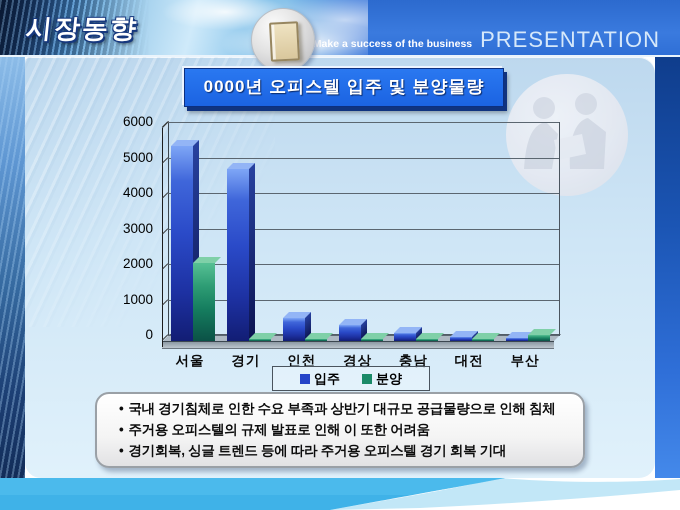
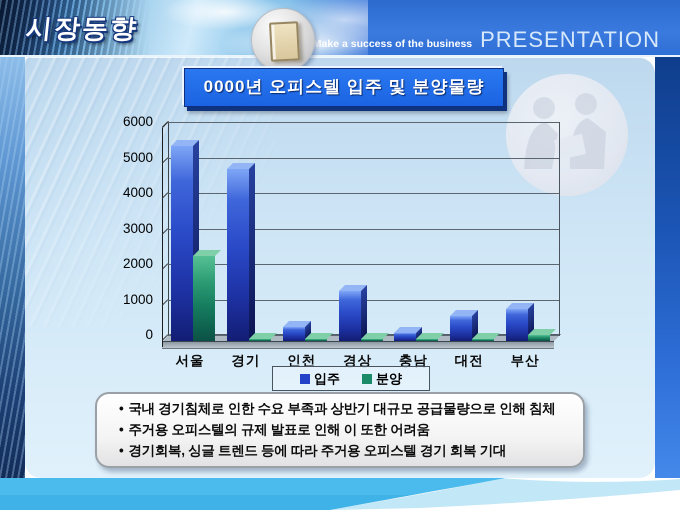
분양/서울: 2200 -> 2400
입주/인천: 600 -> 400
입주/경상: 400 -> 1400
입주/대전: 100 -> 700
입주/부산: 100 -> 900
